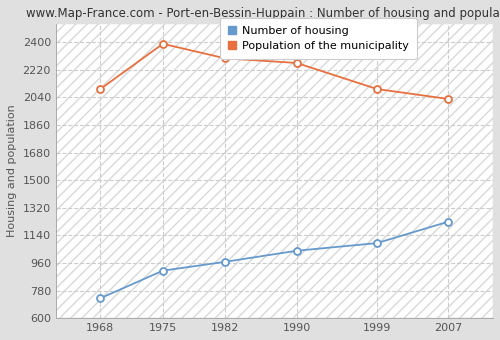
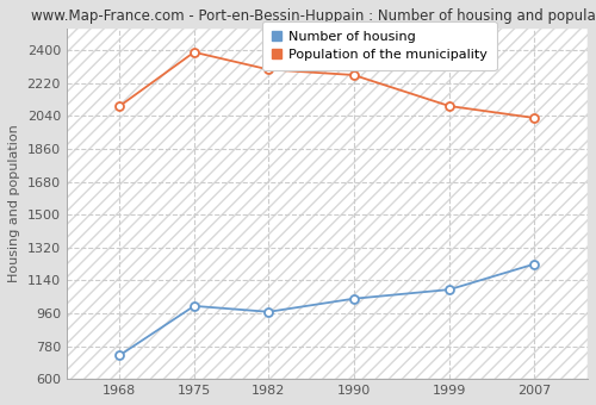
Number of housing/1975: 910 -> 1000
